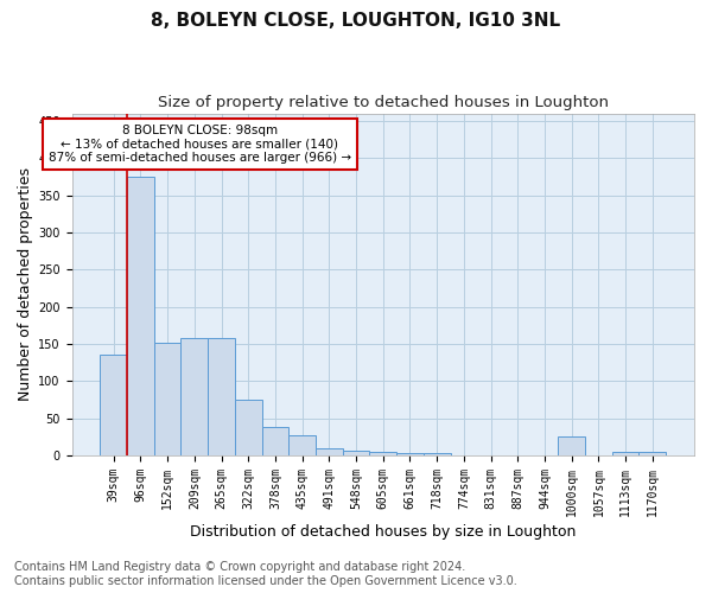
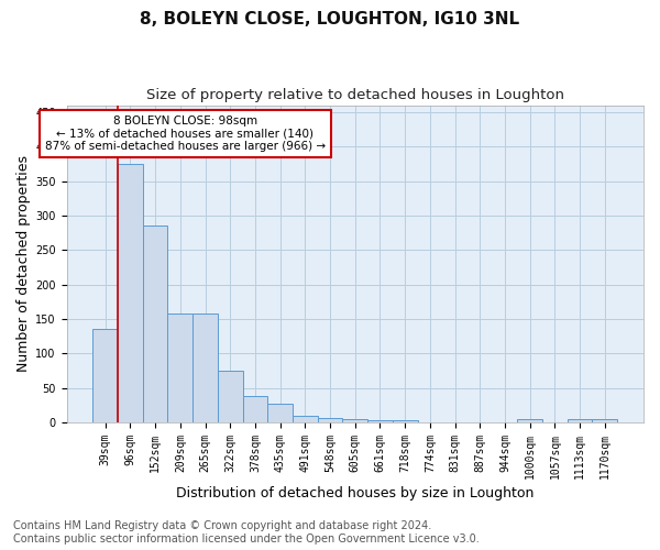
152sqm: 152 -> 285
1000sqm: 26 -> 5
